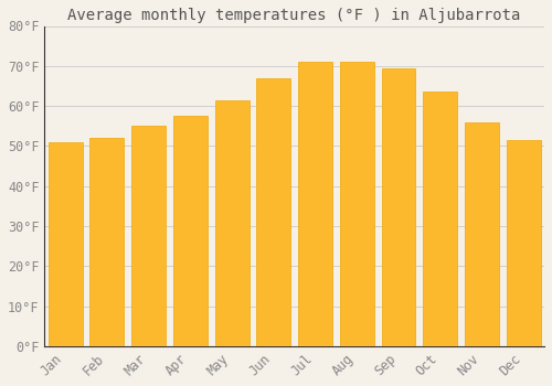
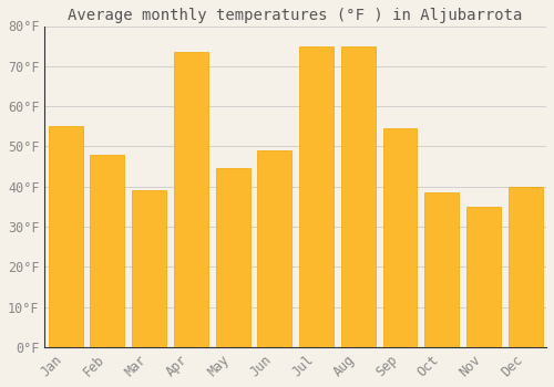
Jan: 51.0°F -> 55.0°F
Feb: 52.0°F -> 48.0°F
Mar: 55.0°F -> 39.0°F
Apr: 57.5°F -> 73.5°F
May: 61.5°F -> 44.5°F
Jun: 67.0°F -> 49.0°F
Jul: 71.0°F -> 75.0°F
Aug: 71.0°F -> 75.0°F
Sep: 69.5°F -> 54.5°F
Oct: 63.5°F -> 38.5°F
Nov: 56.0°F -> 35.0°F
Dec: 51.5°F -> 40.0°F
